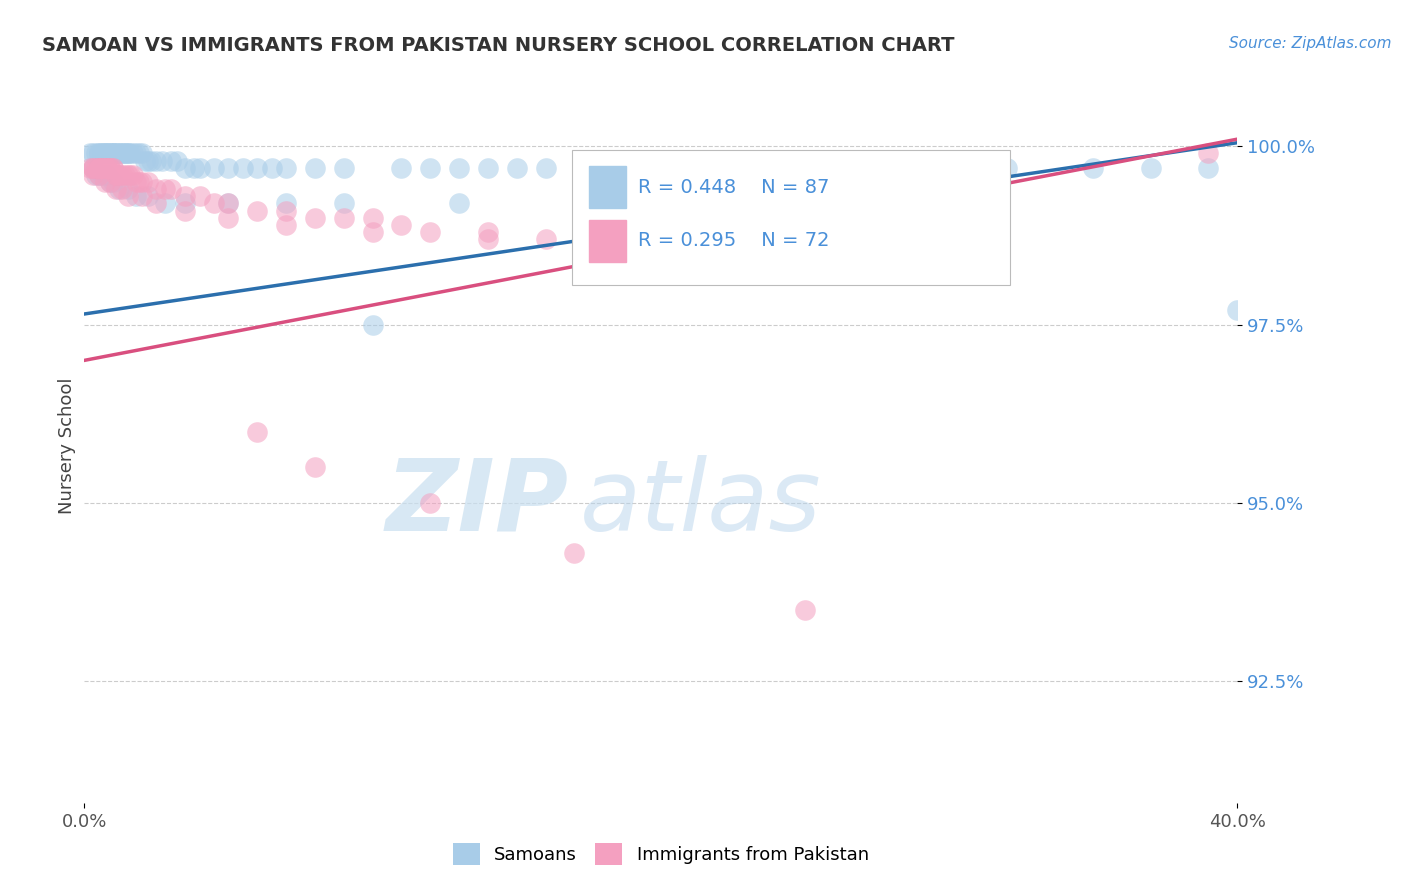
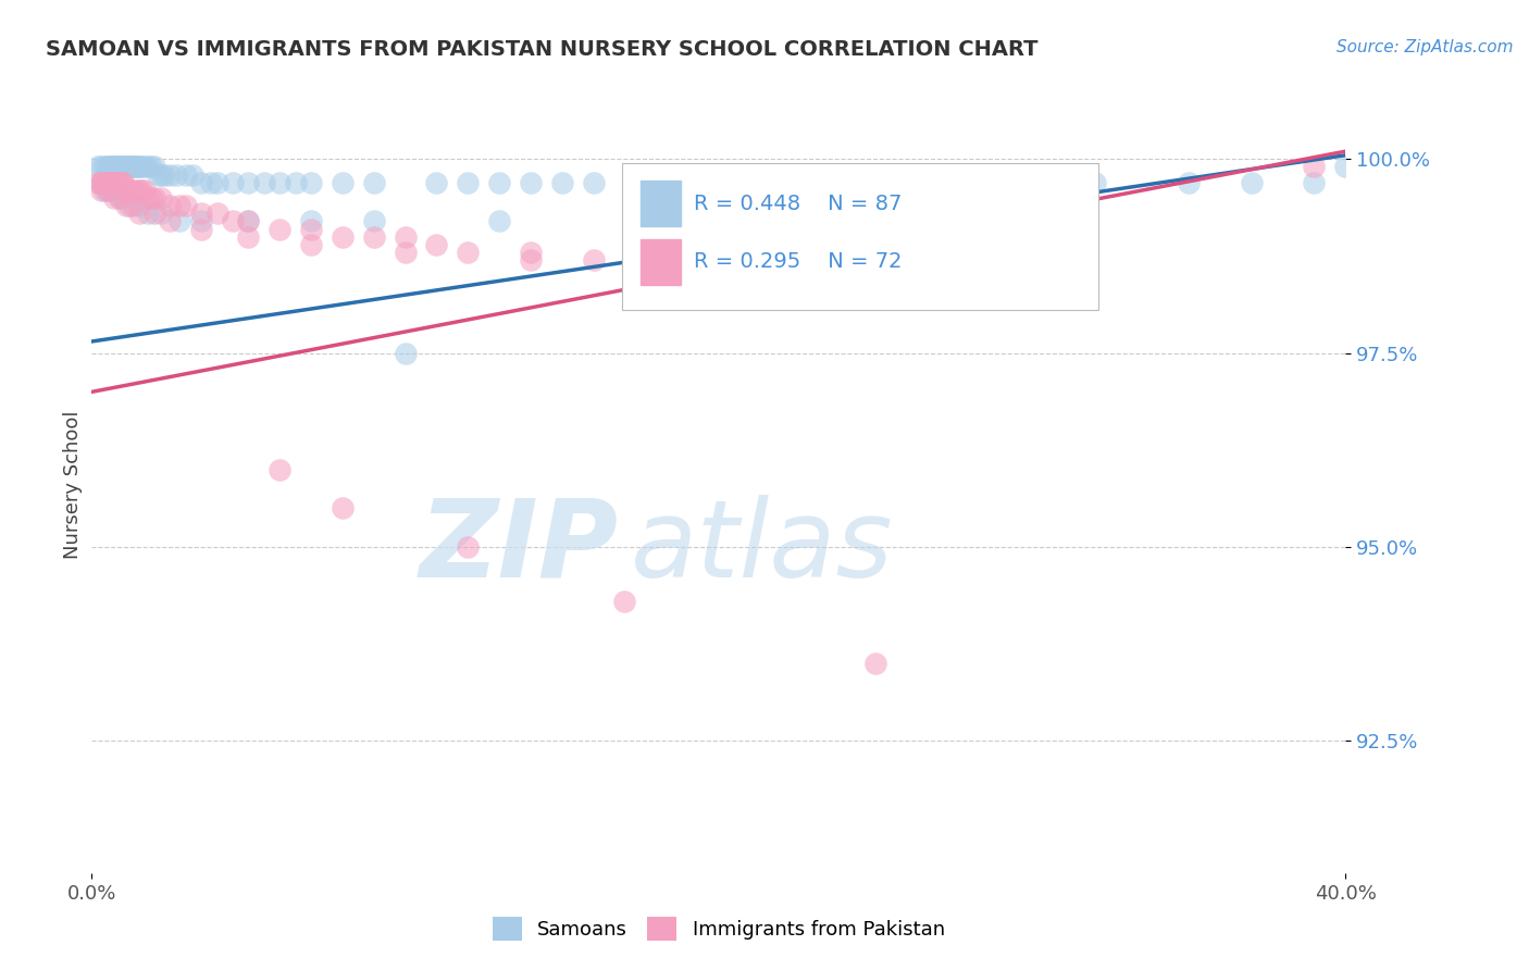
Samoans/40.0%: 97.7% -> 99.9%
